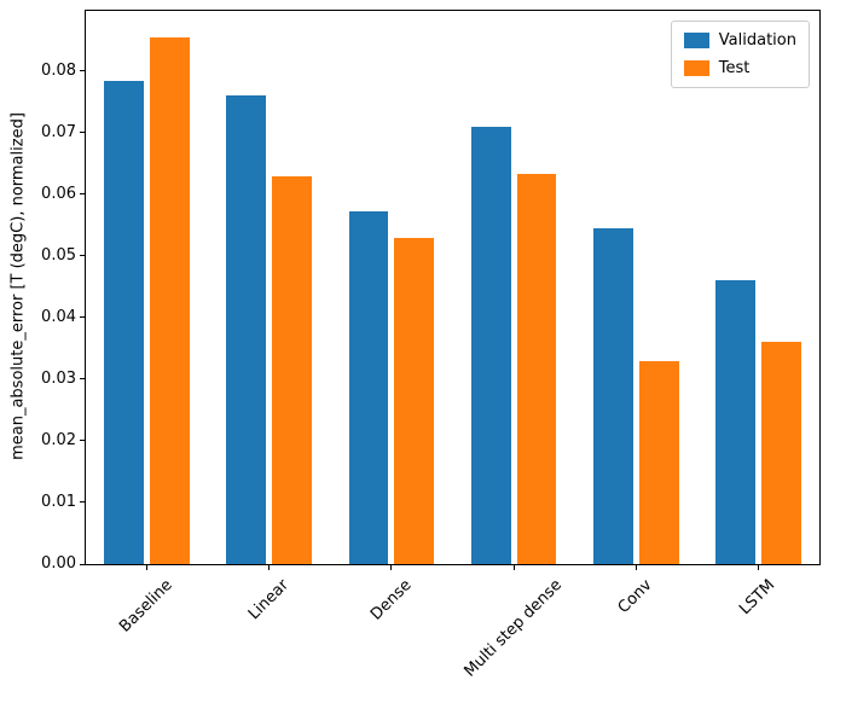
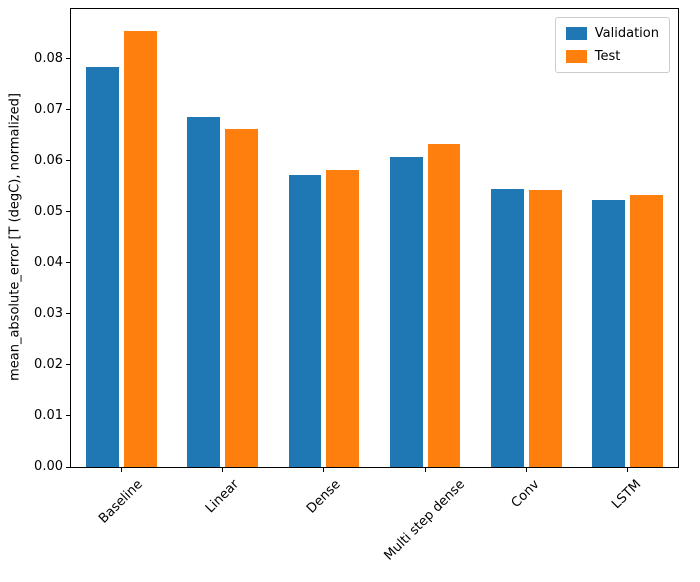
Validation/Linear: 0.076 -> 0.069
Test/Linear: 0.063 -> 0.066
Test/Dense: 0.053 -> 0.058
Validation/Multi step dense: 0.071 -> 0.061
Test/Conv: 0.033 -> 0.054
Validation/LSTM: 0.046 -> 0.052
Test/LSTM: 0.036 -> 0.053
